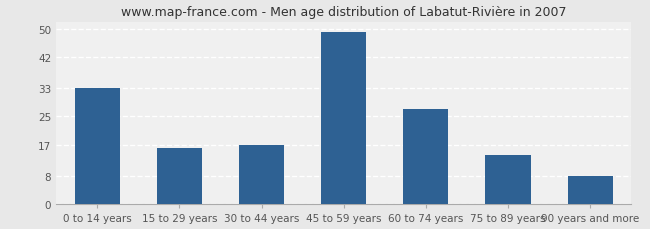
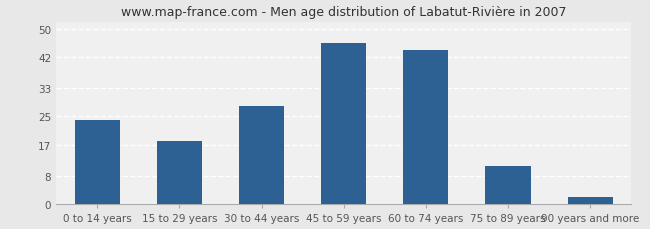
0 to 14 years: 33 -> 24
15 to 29 years: 16 -> 18
30 to 44 years: 17 -> 28
45 to 59 years: 49 -> 46
60 to 74 years: 27 -> 44
75 to 89 years: 14 -> 11
90 years and more: 8 -> 2
